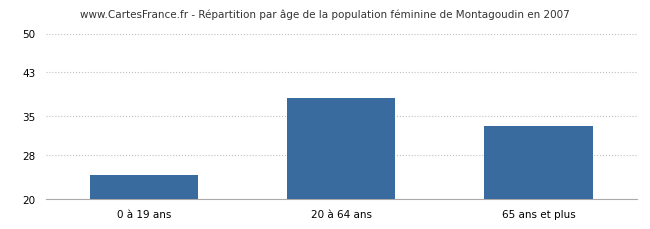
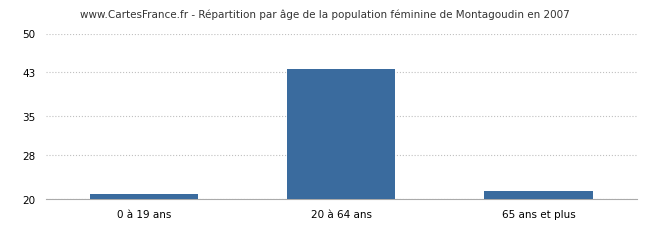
0 à 19 ans: 24.4 -> 21.0
20 à 64 ans: 38.4 -> 43.5
65 ans et plus: 33.2 -> 21.5
